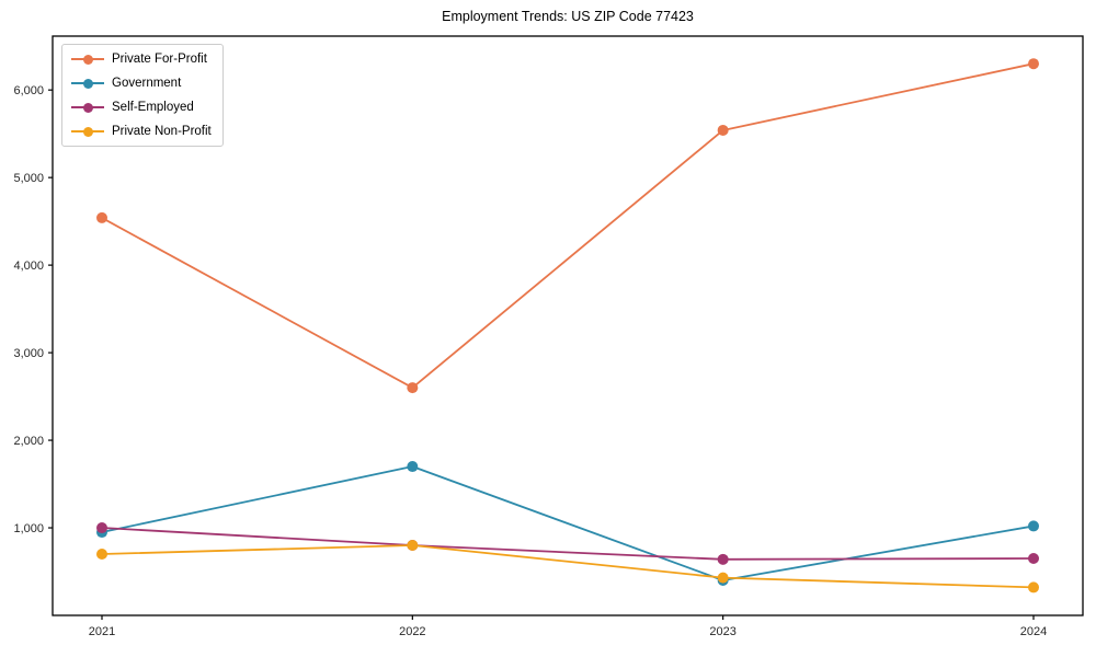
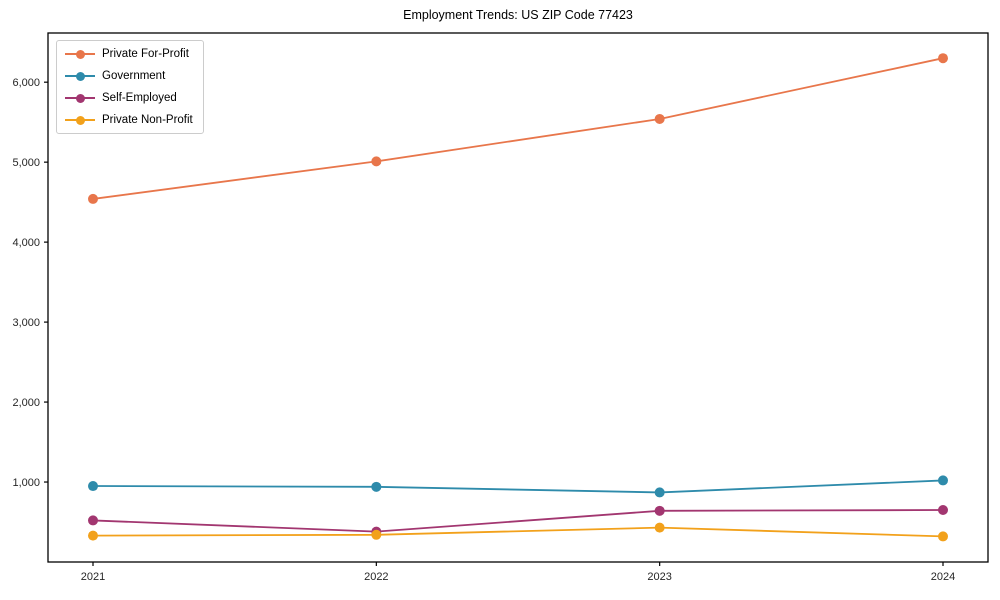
Self-Employed/2021: 1000 -> 500
Private Non-Profit/2021: 700 -> 300
Private For-Profit/2022: 2600 -> 5000
Government/2022: 1700 -> 900
Self-Employed/2022: 800 -> 400
Private Non-Profit/2022: 800 -> 300
Government/2023: 400 -> 900
